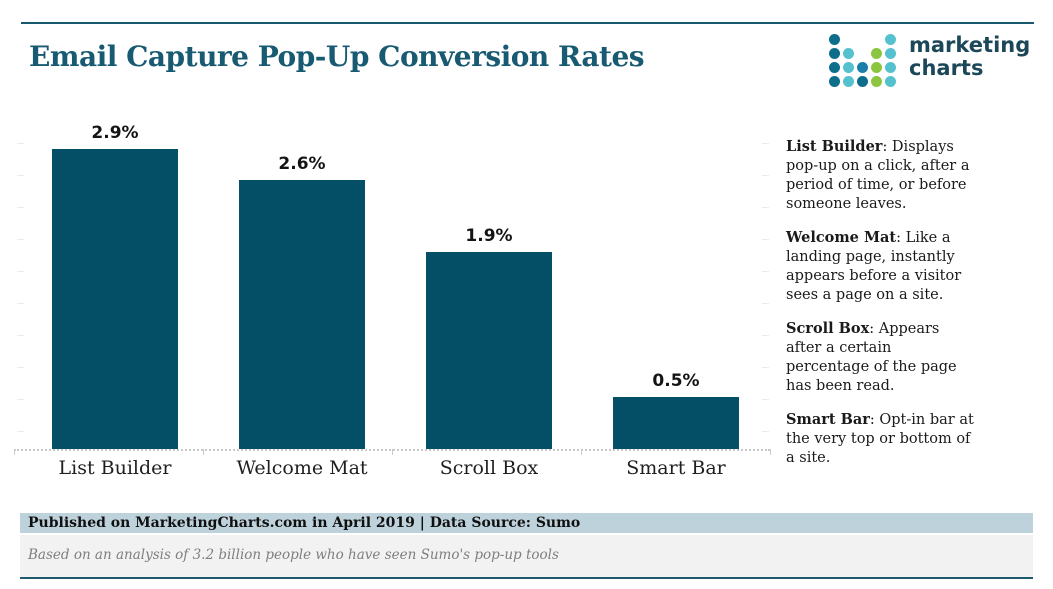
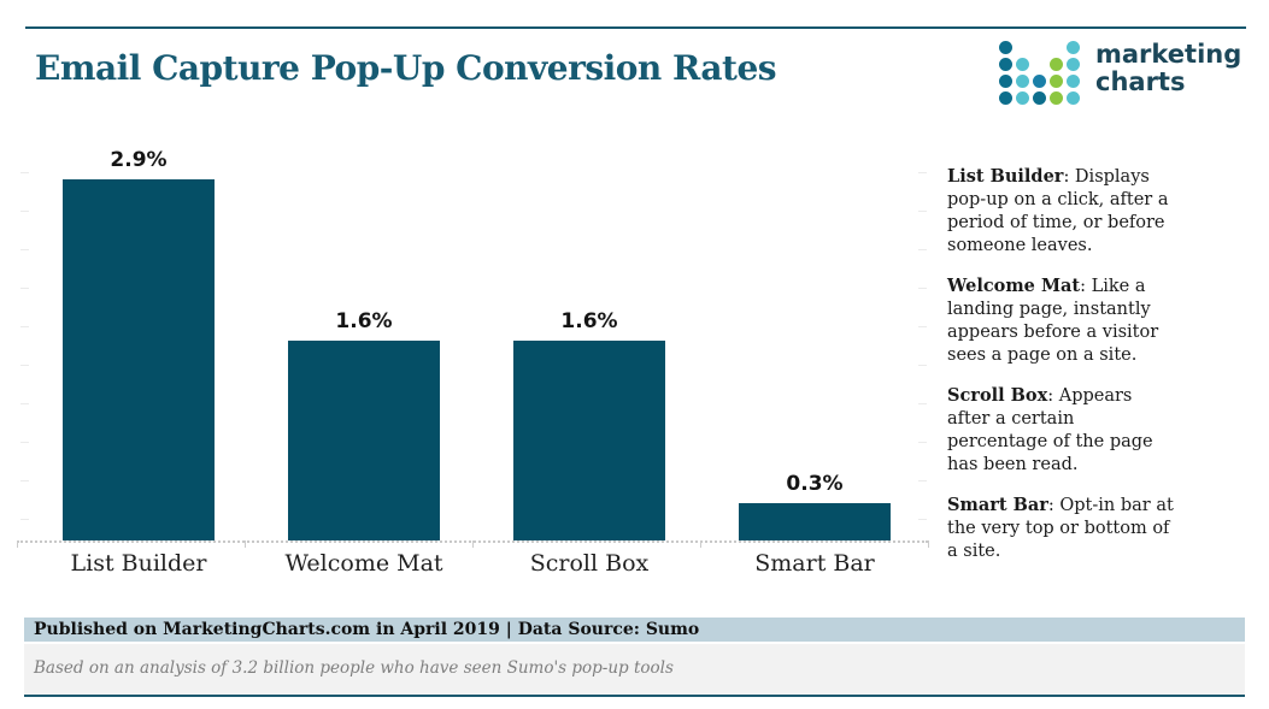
Welcome Mat: 2.6% -> 1.6%
Scroll Box: 1.9% -> 1.6%
Smart Bar: 0.5% -> 0.3%
